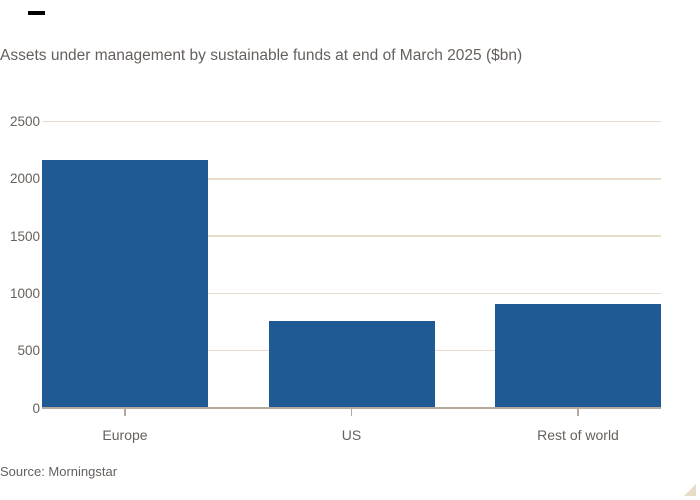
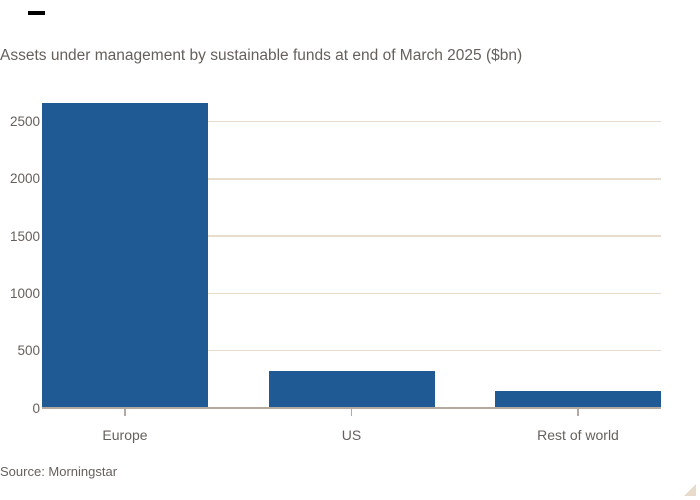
Europe: 2160 -> 2660
US: 760 -> 320
Rest of world: 910 -> 150
